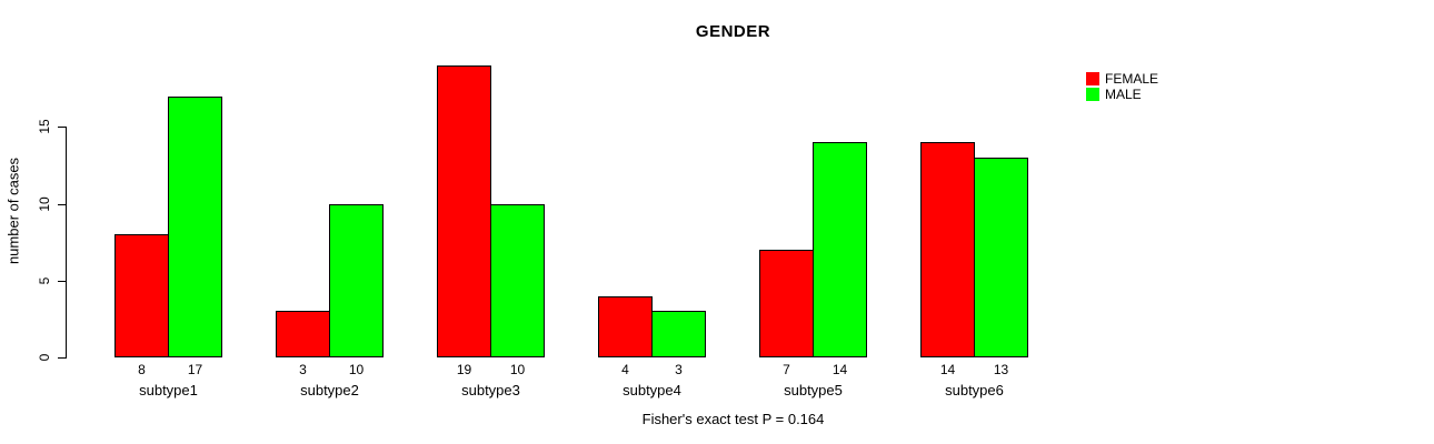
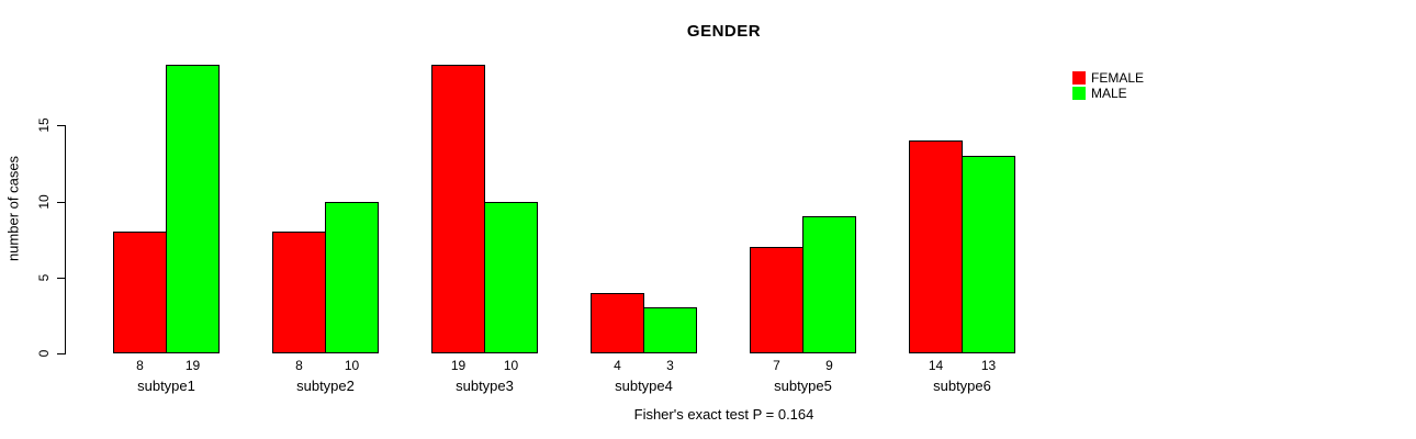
MALE/subtype1: 17 -> 19
FEMALE/subtype2: 3 -> 8
MALE/subtype5: 14 -> 9
